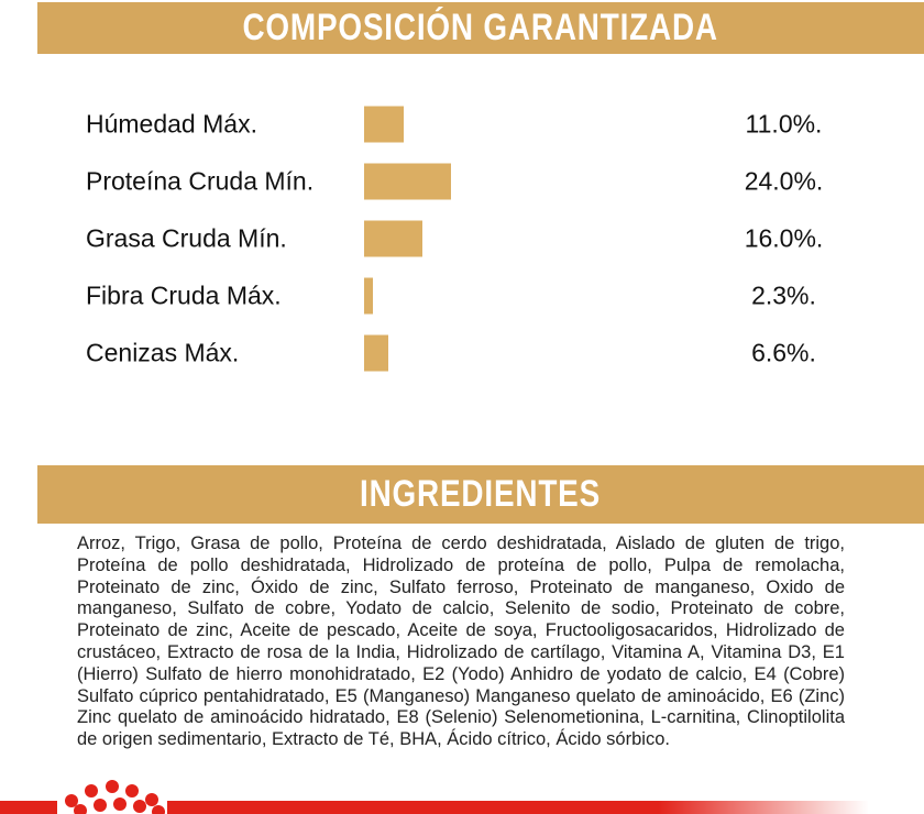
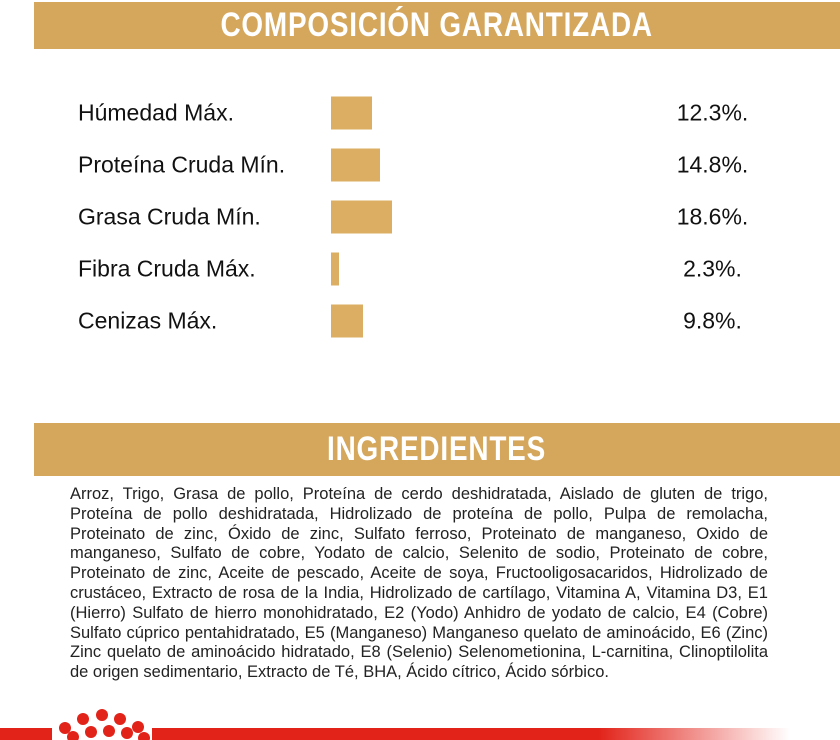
Húmedad Máx.: 11.0% -> 12.3%
Proteína Cruda Mín.: 24.0% -> 14.8%
Grasa Cruda Mín.: 16.0% -> 18.6%
Cenizas Máx.: 6.6% -> 9.8%
